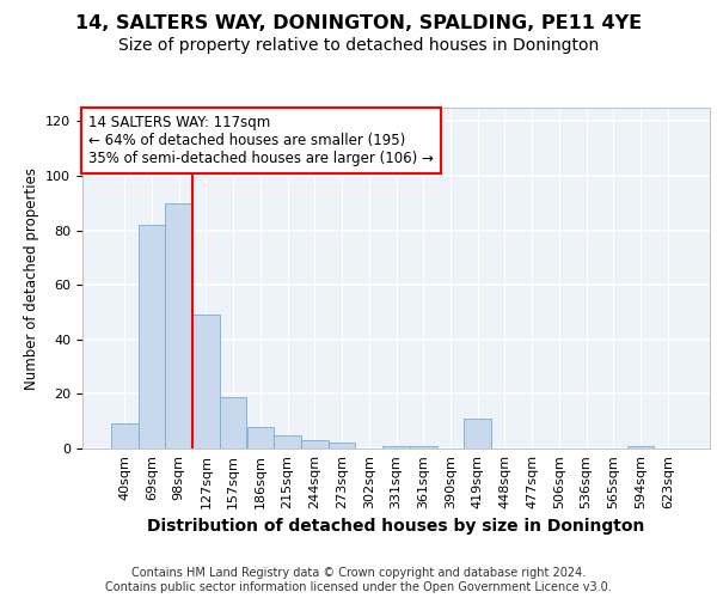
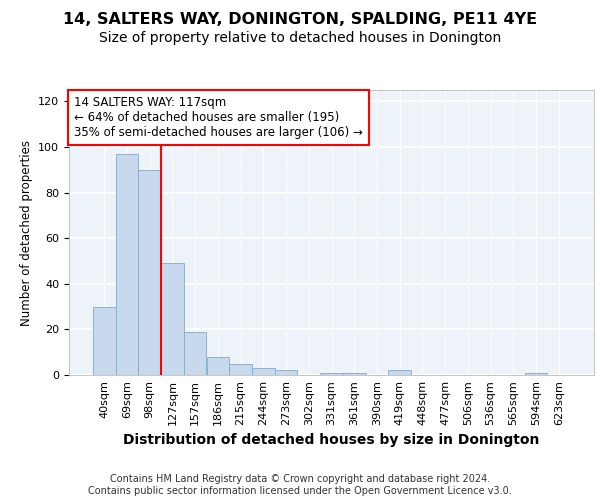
40sqm: 9 -> 30
69sqm: 82 -> 97
419sqm: 11 -> 2
